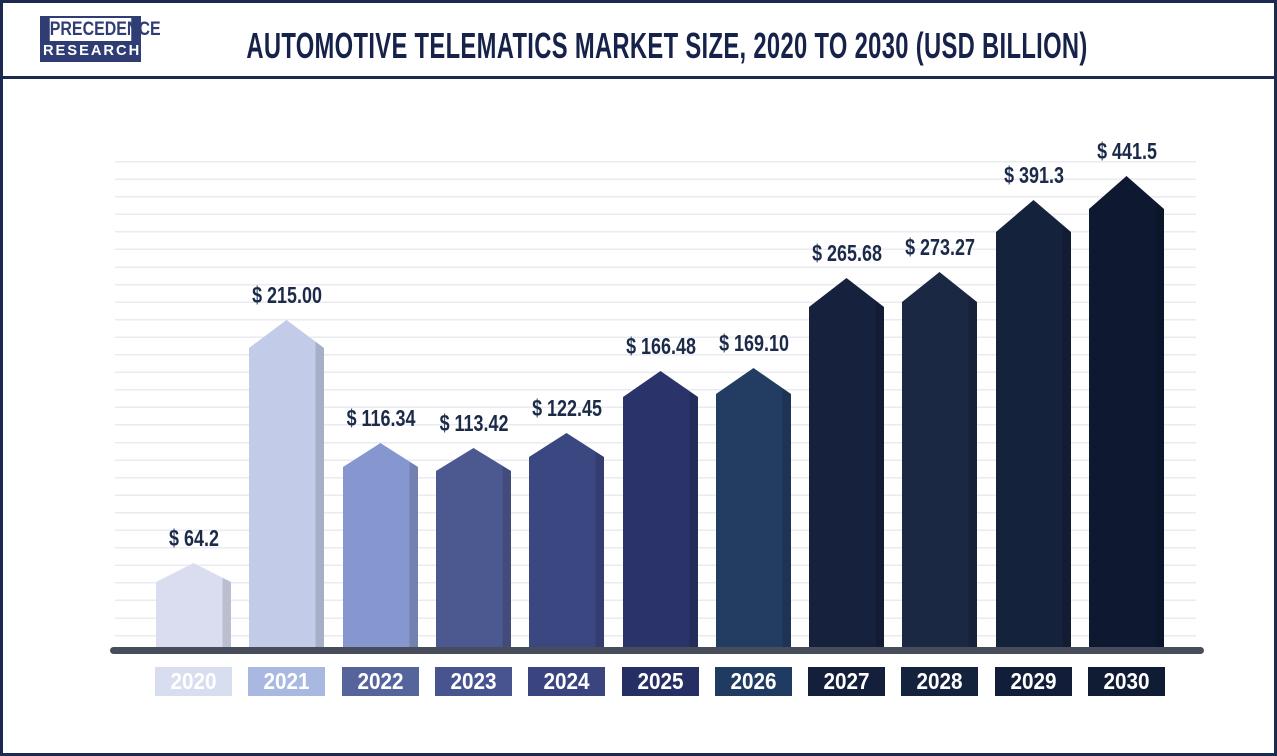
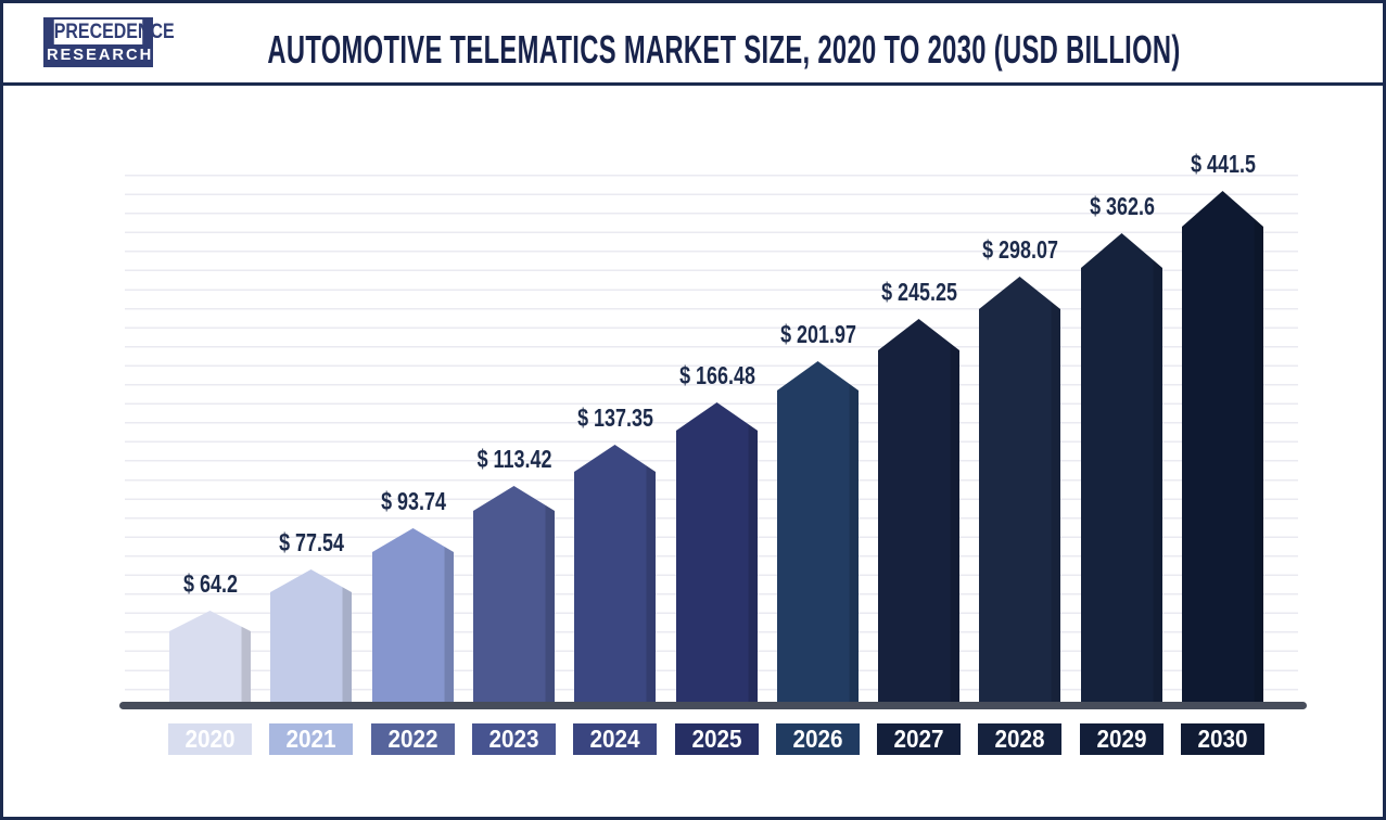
2021: 215.00 -> 77.54
2022: 116.34 -> 93.74
2024: 122.45 -> 137.35
2026: 169.10 -> 201.97
2027: 265.68 -> 245.25
2028: 273.27 -> 298.07
2029: 391.3 -> 362.6
